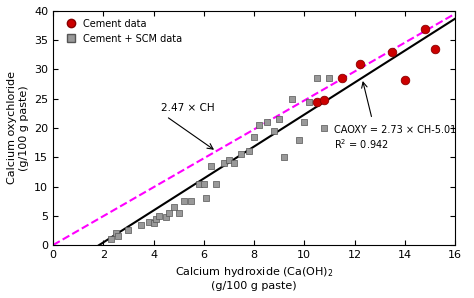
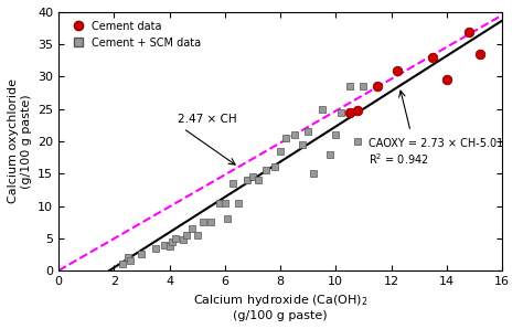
Cement data/14: 28.2 -> 29.5
